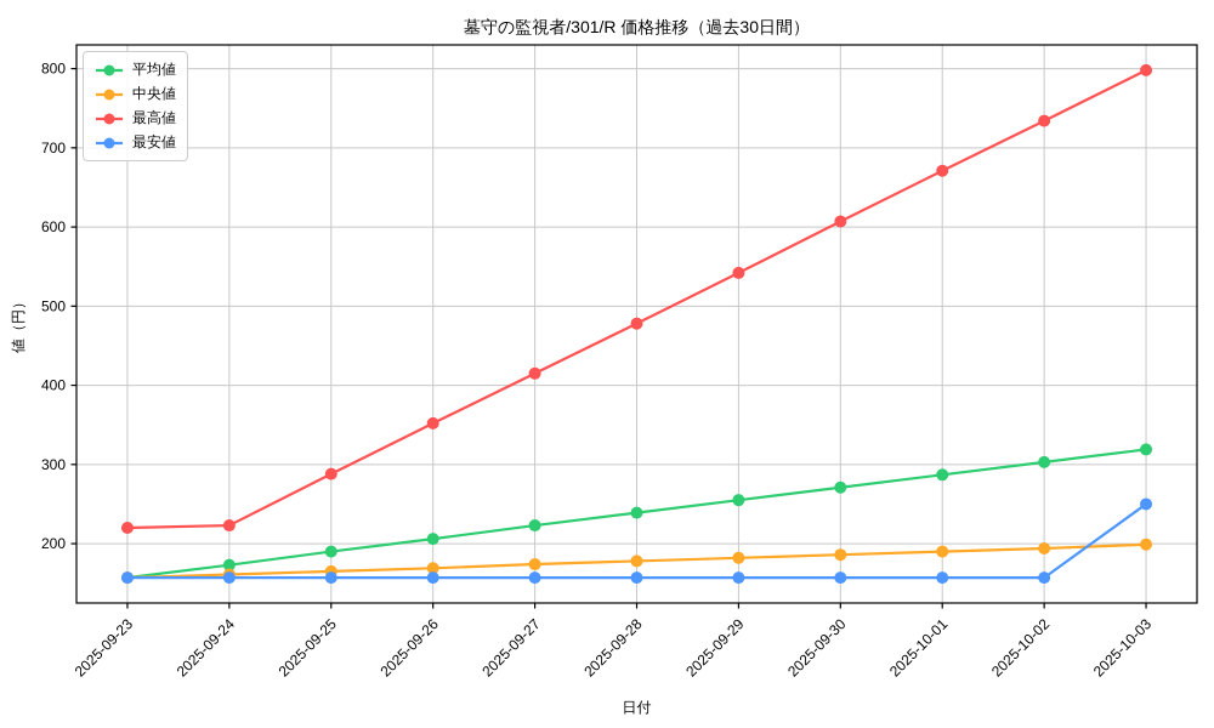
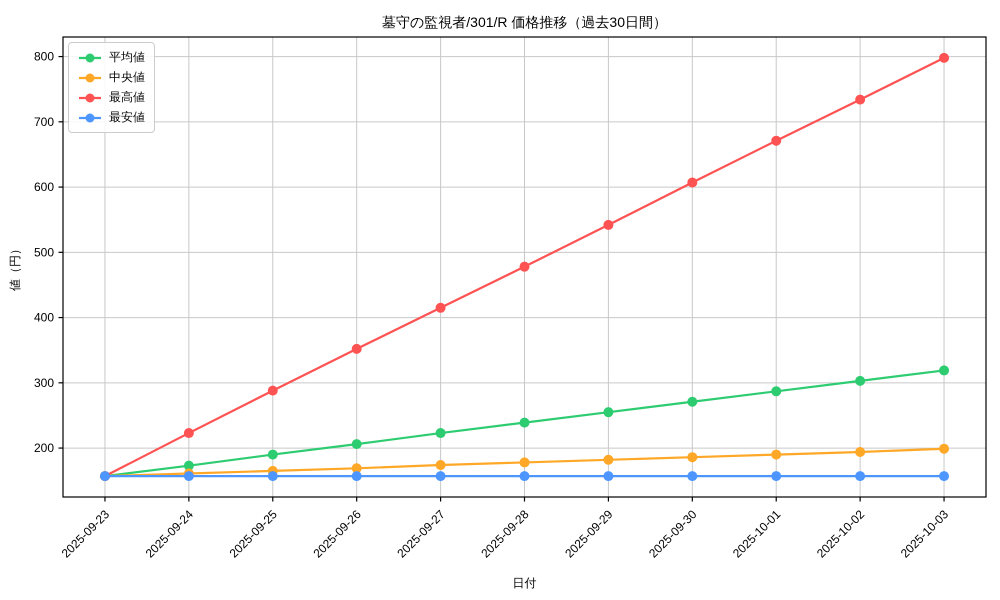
最高値/2025-09-23: 220 -> 160
最安値/2025-10-03: 250 -> 160
